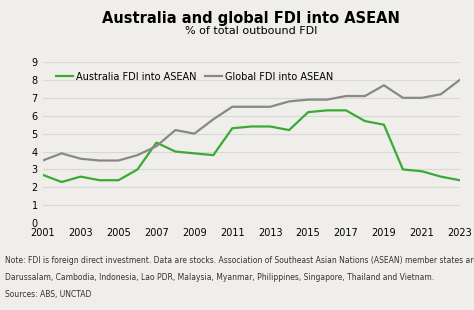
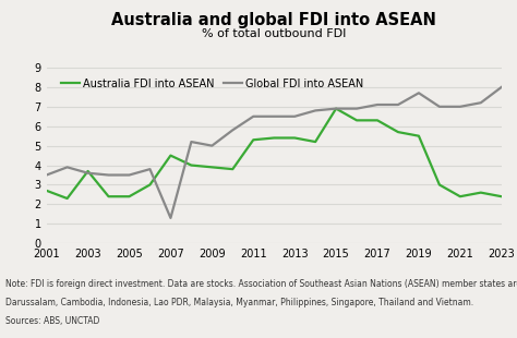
Australia FDI into ASEAN/2003: 2.6 -> 3.7
Global FDI into ASEAN/2007: 4.3 -> 1.3
Australia FDI into ASEAN/2015: 6.2 -> 6.9
Australia FDI into ASEAN/2021: 2.9 -> 2.4
